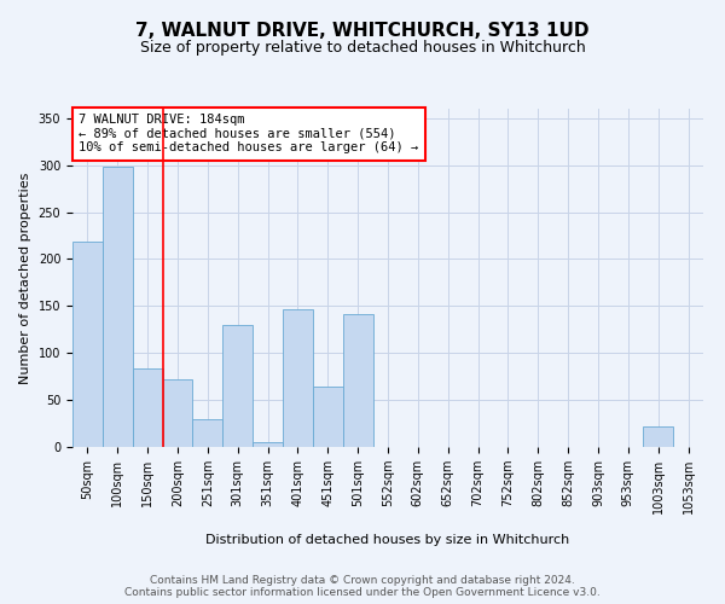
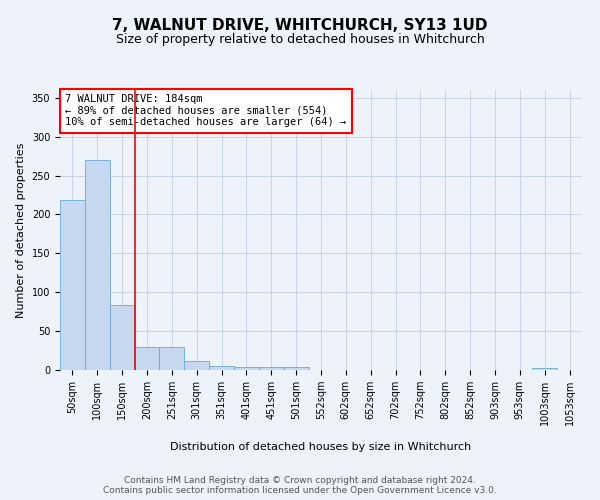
100sqm: 298 -> 270
200sqm: 72 -> 29
301sqm: 130 -> 12
401sqm: 146 -> 4
451sqm: 64 -> 4
501sqm: 142 -> 4
1003sqm: 22 -> 3
